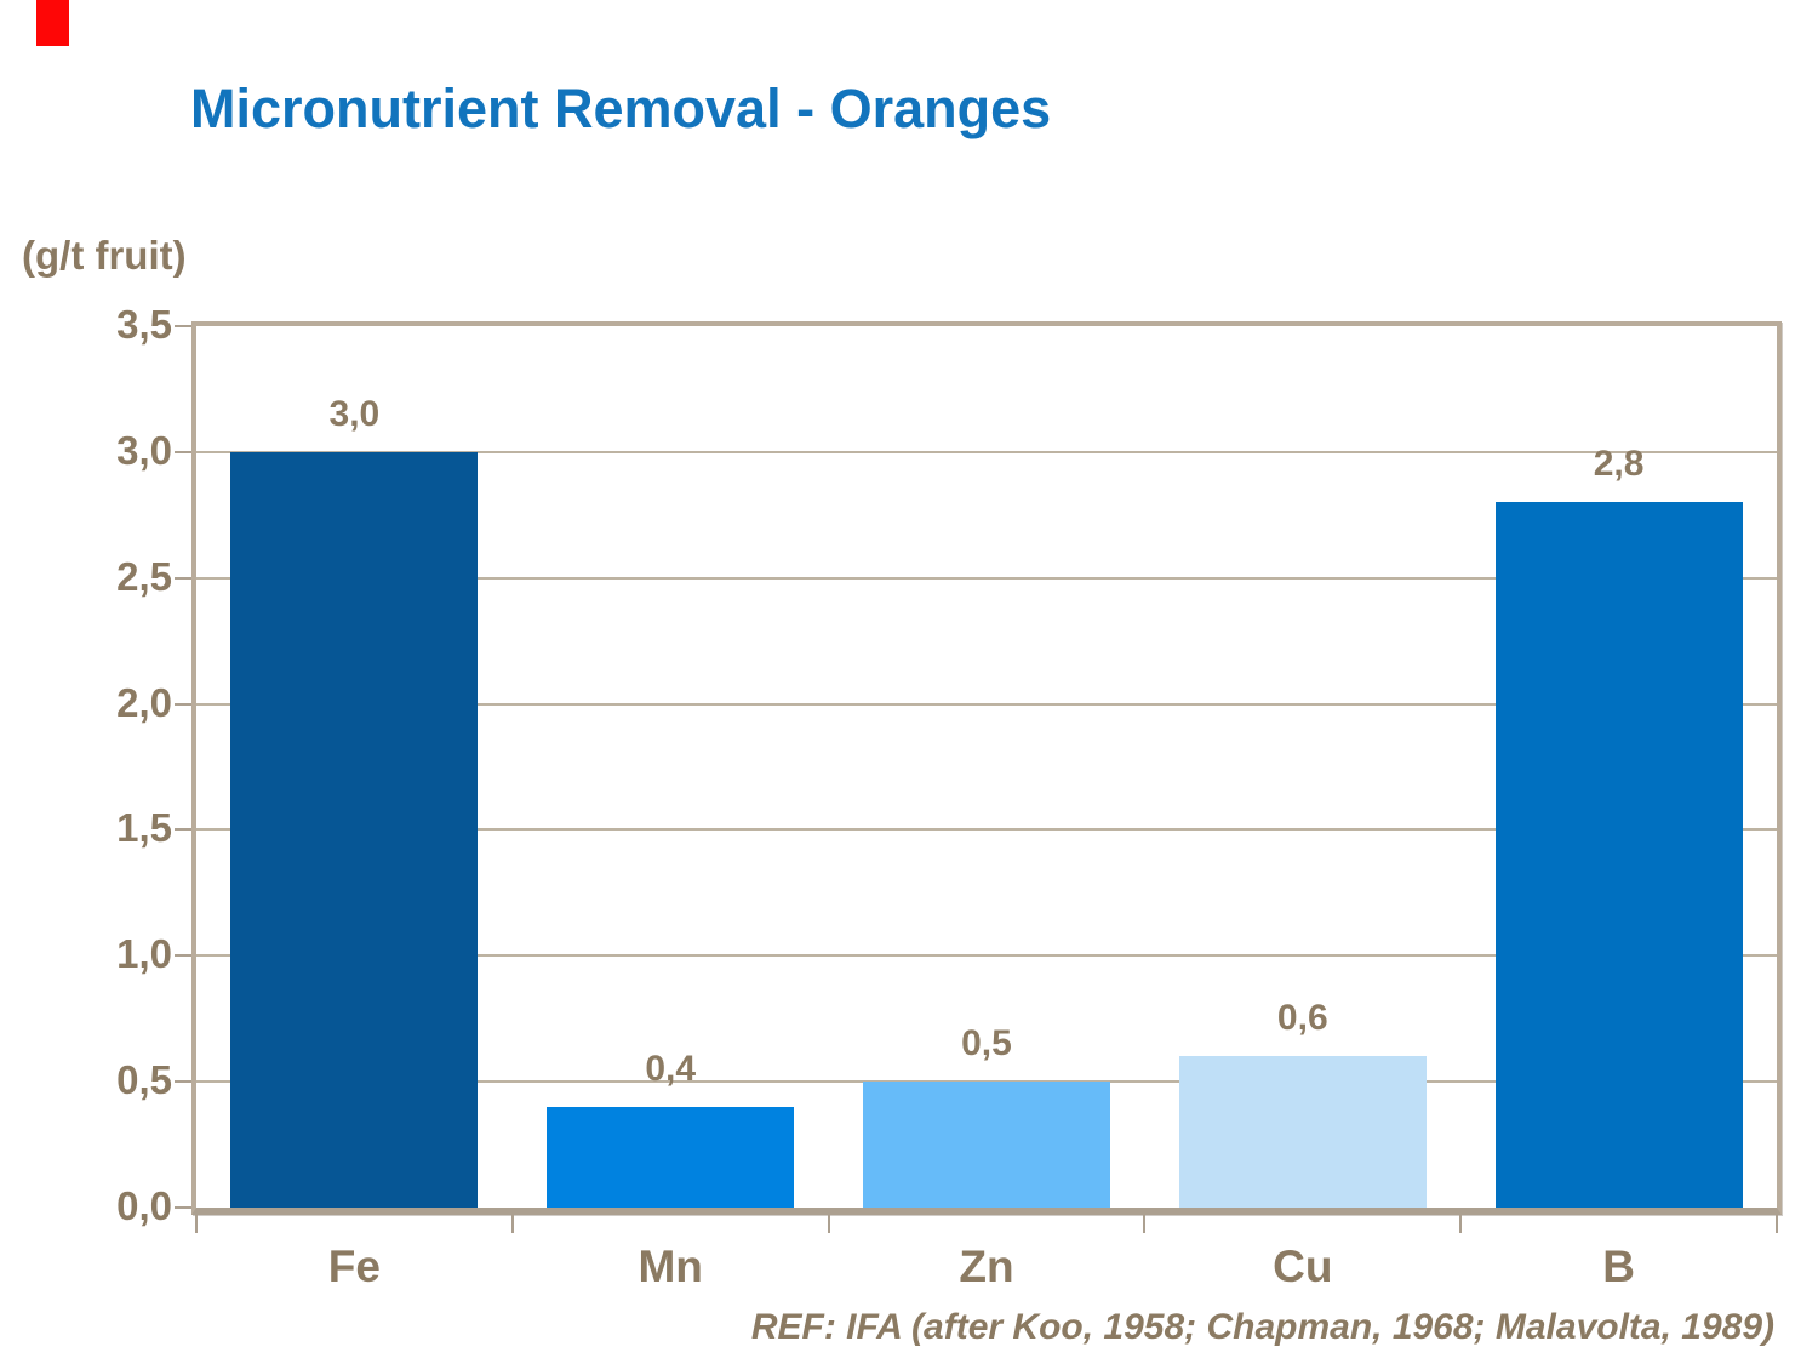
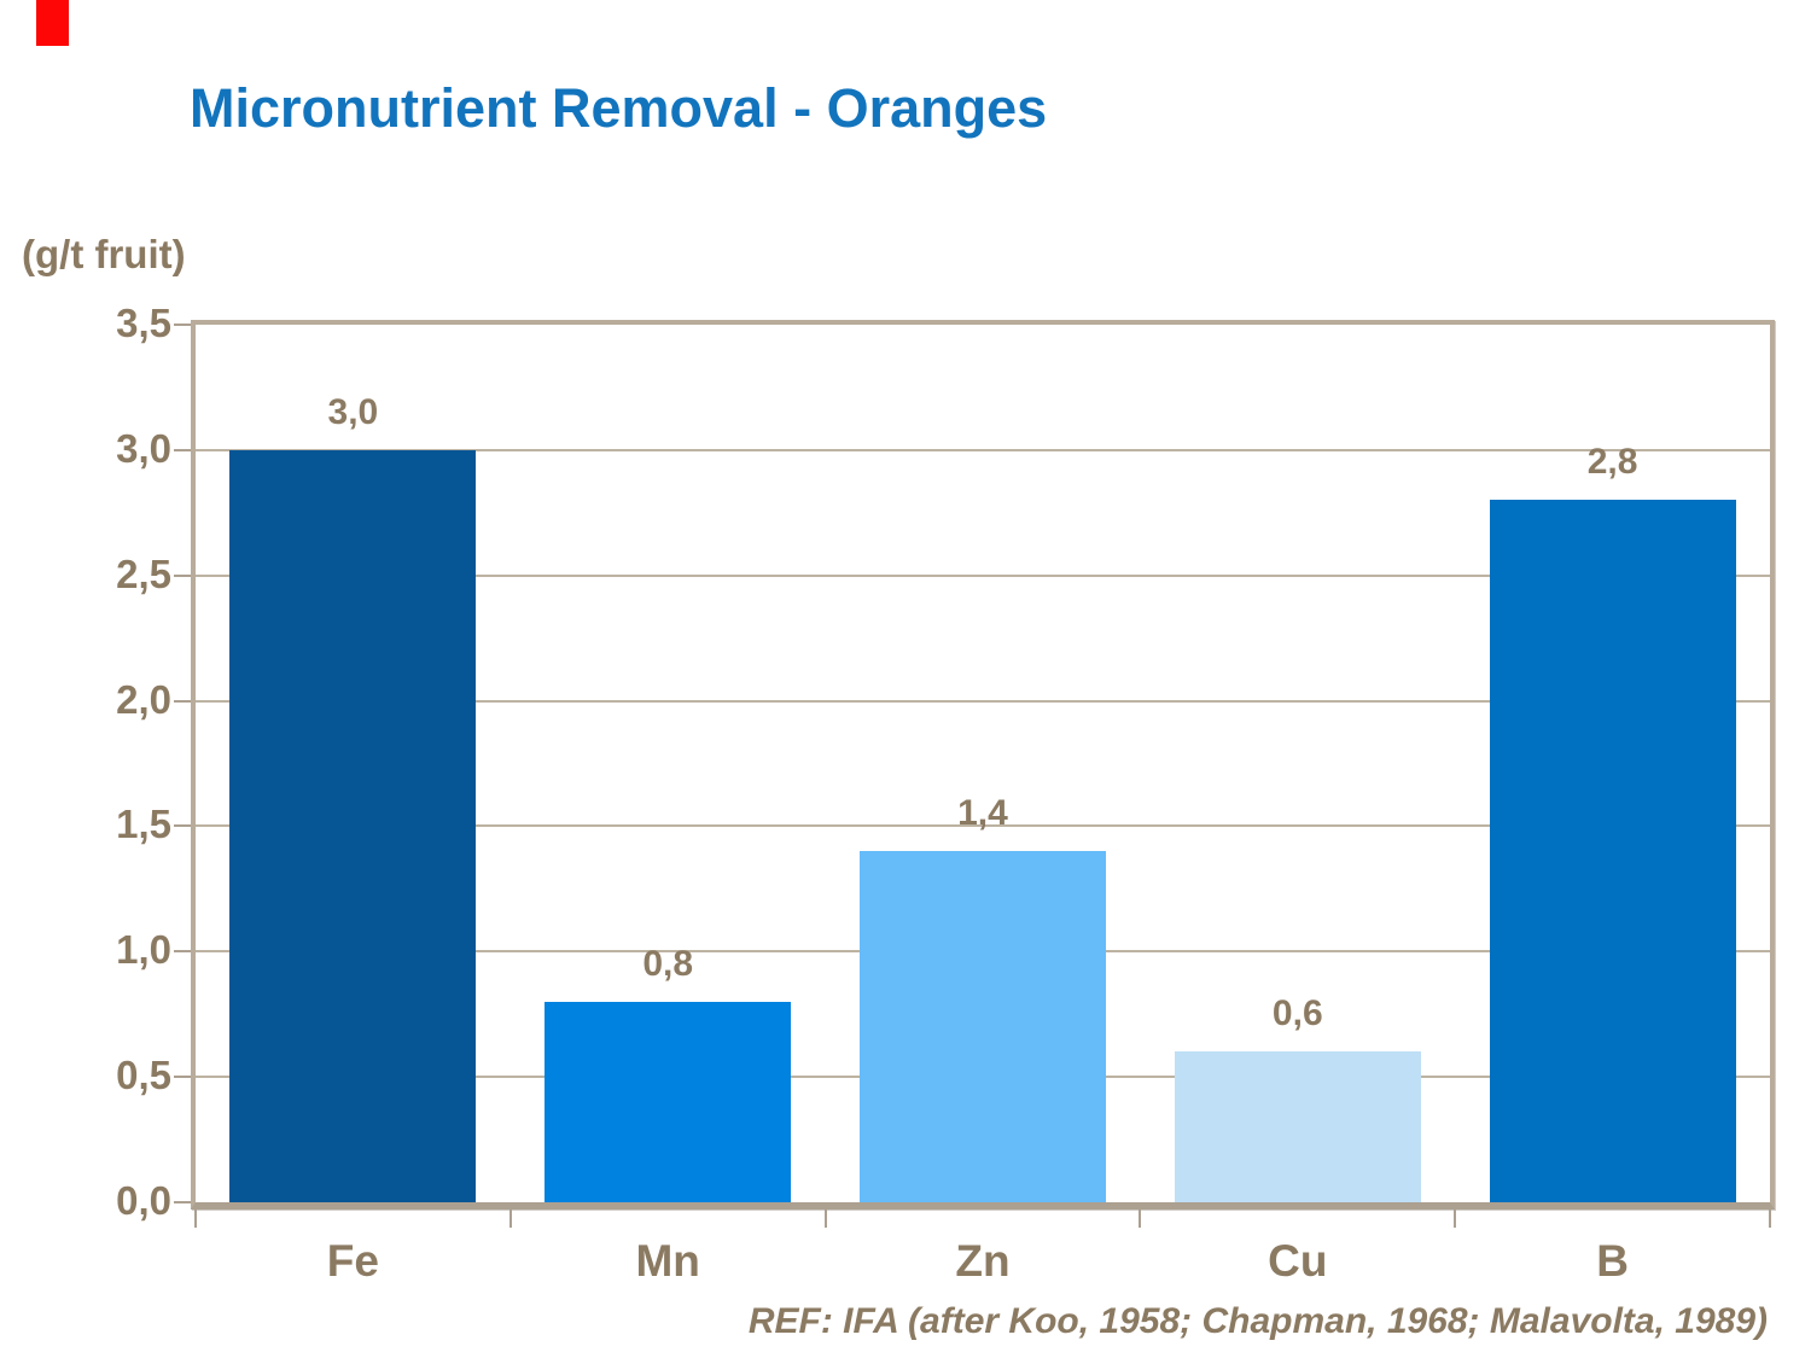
Mn: 0,4 -> 0,8
Zn: 0,5 -> 1,4
